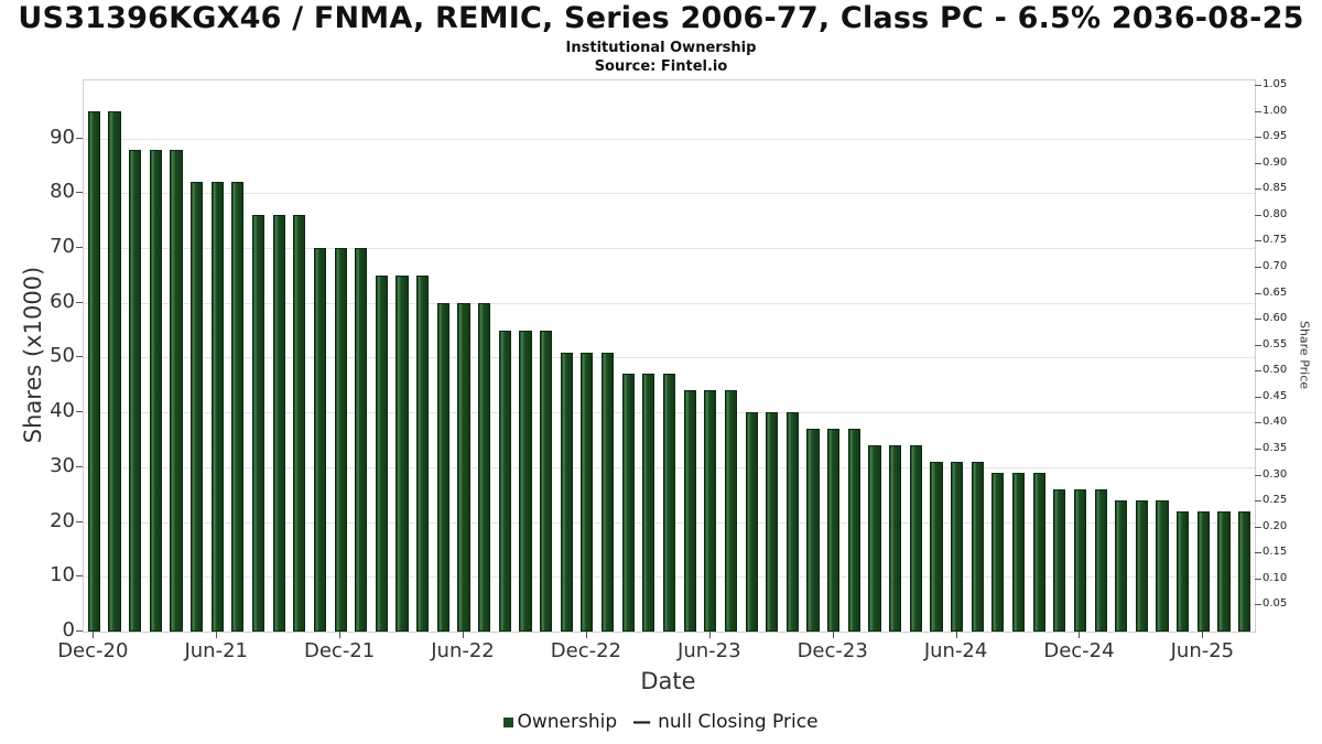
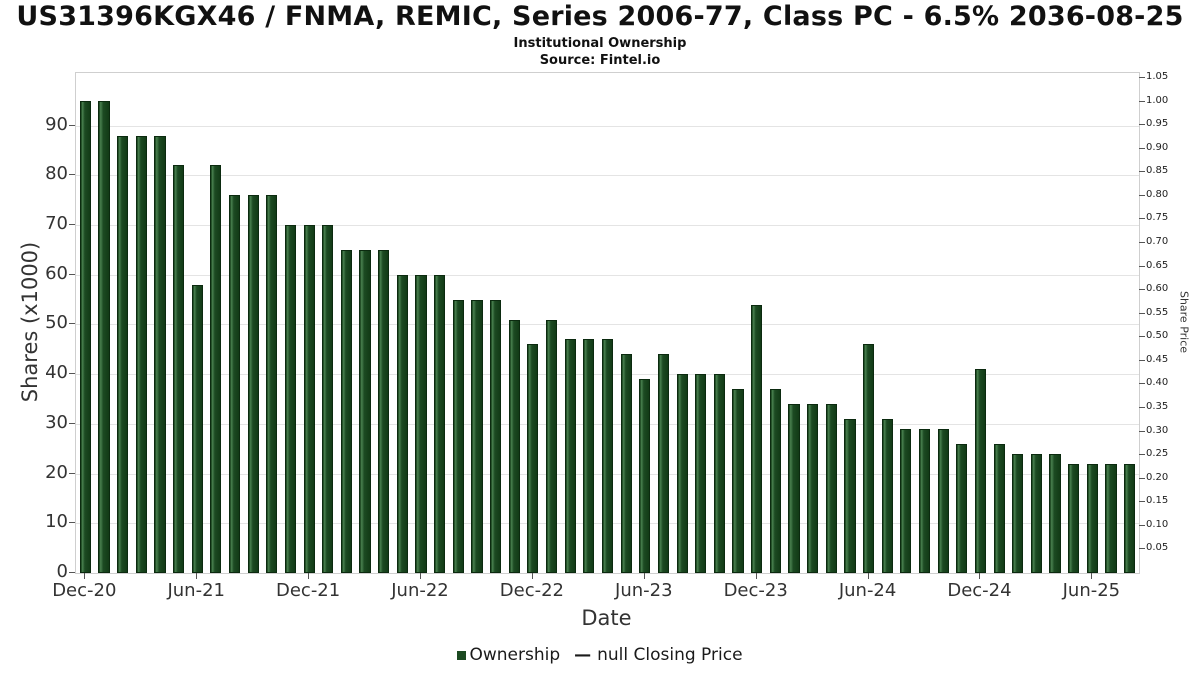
Jun-21: 82 -> 58
Dec-22: 51 -> 46
Jun-23: 44 -> 39
Dec-23: 37 -> 54
Jun-24: 31 -> 46
Dec-24: 26 -> 41
